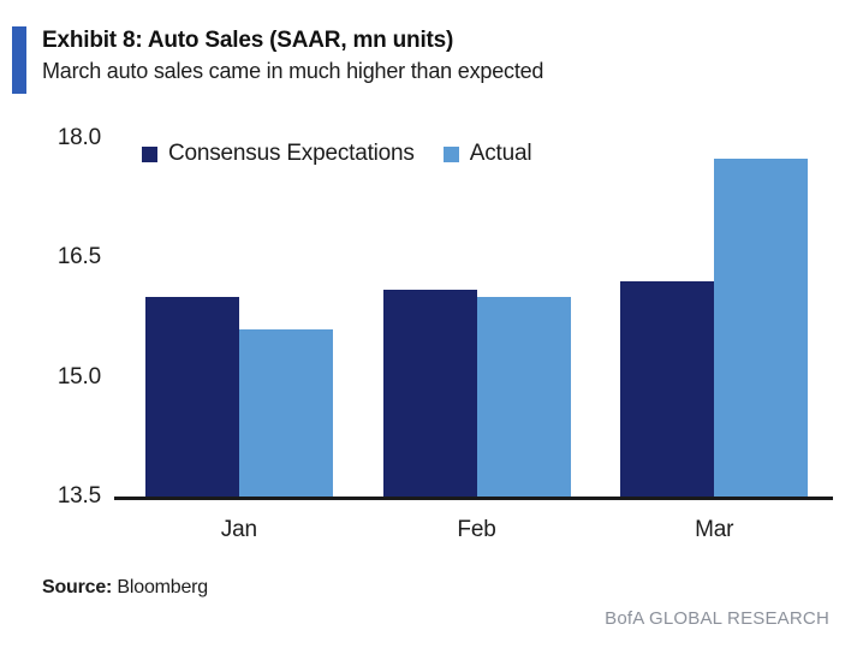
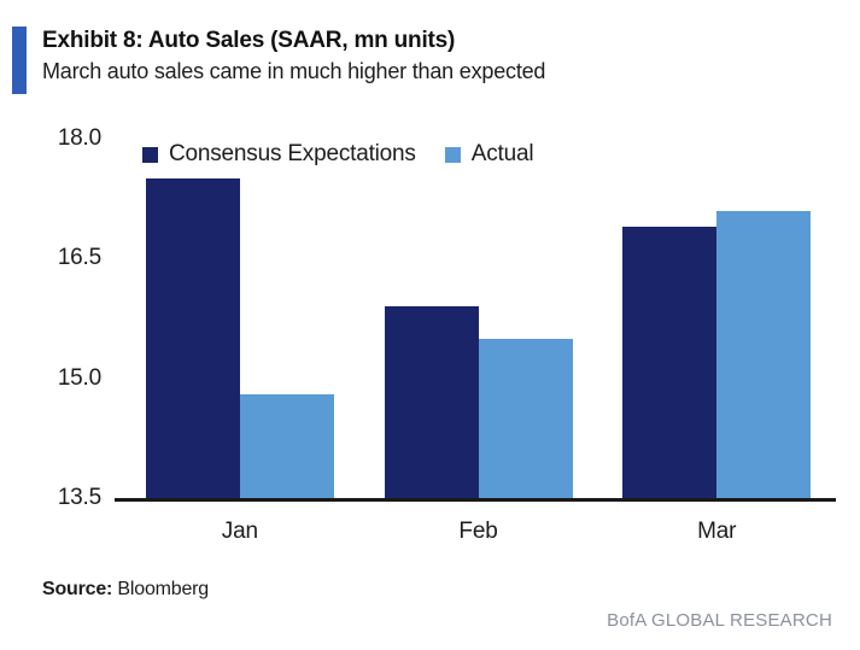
Consensus Expectations/Jan: 16.0 -> 17.5
Actual/Jan: 15.6 -> 14.8
Consensus Expectations/Feb: 16.1 -> 15.9
Actual/Feb: 16.0 -> 15.5
Consensus Expectations/Mar: 16.2 -> 16.9
Actual/Mar: 17.8 -> 17.1
